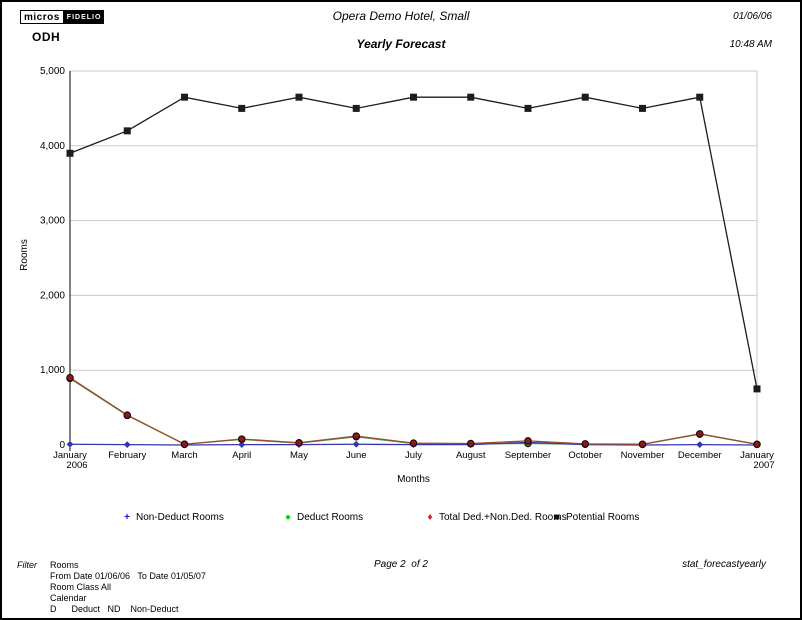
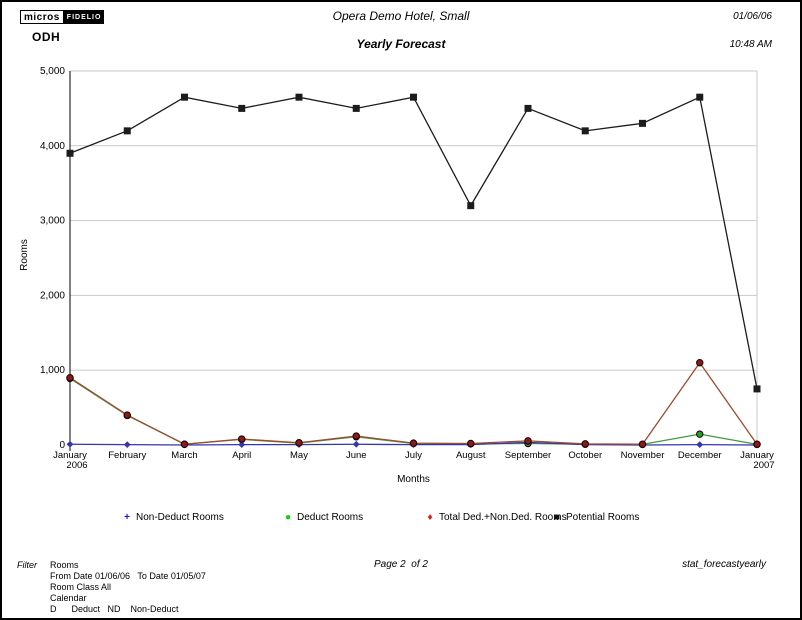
Potential Rooms/August: 4600 -> 3200
Potential Rooms/October: 4600 -> 4200
Potential Rooms/November: 4500 -> 4300
Total Ded.+Non.Ded. Rooms/December: 200 -> 1100
